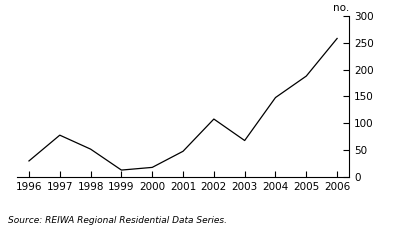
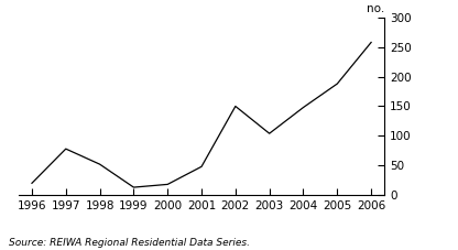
1996: 30 -> 20
2002: 108 -> 150
2003: 68 -> 104
